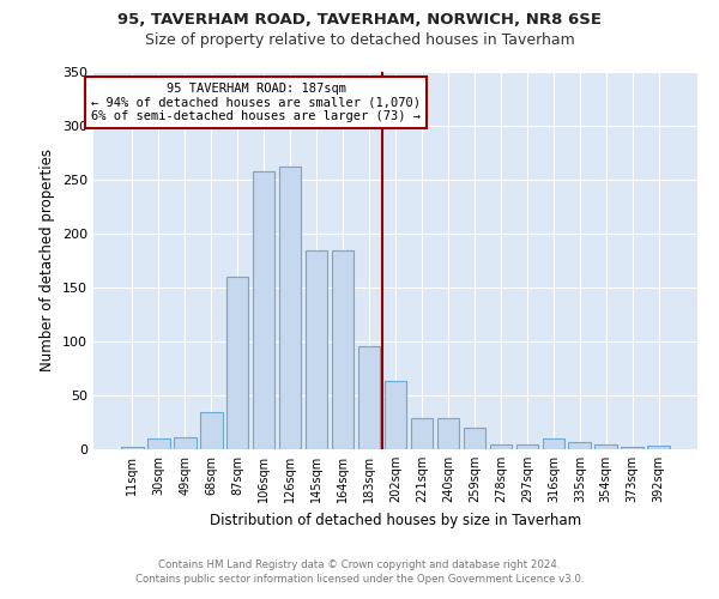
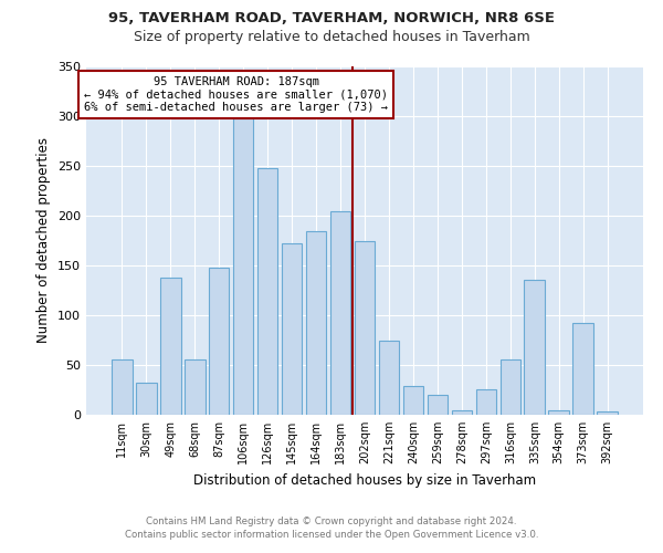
11sqm: 2 -> 56
30sqm: 10 -> 32
49sqm: 11 -> 138
68sqm: 35 -> 56
87sqm: 160 -> 148
106sqm: 258 -> 298
126sqm: 262 -> 248
145sqm: 185 -> 172
183sqm: 96 -> 204
202sqm: 63 -> 174
221sqm: 29 -> 74
297sqm: 4 -> 26
316sqm: 10 -> 56
335sqm: 7 -> 136
373sqm: 2 -> 92
